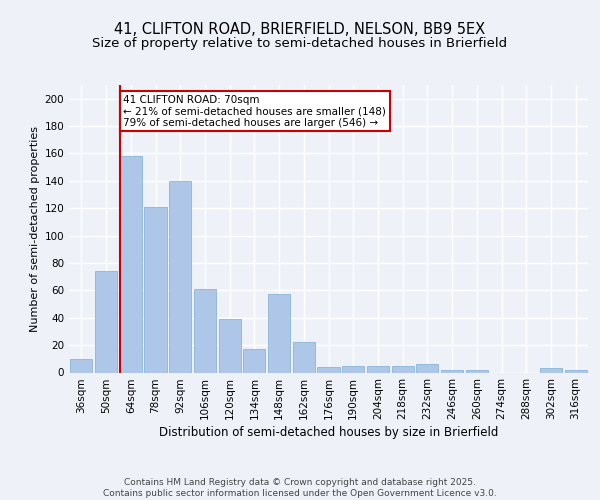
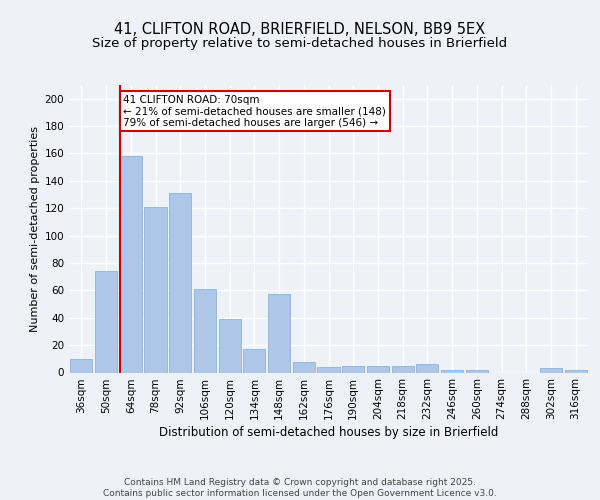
92sqm: 140 -> 131
162sqm: 22 -> 8
